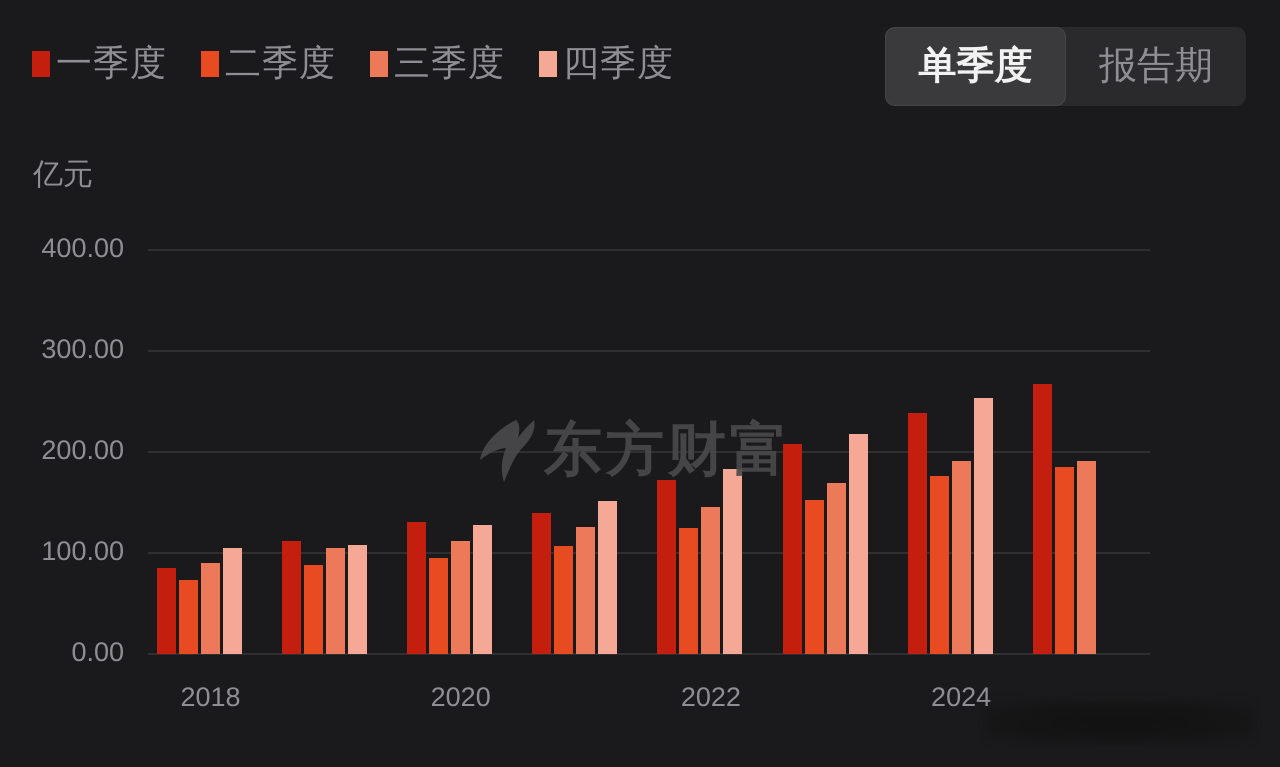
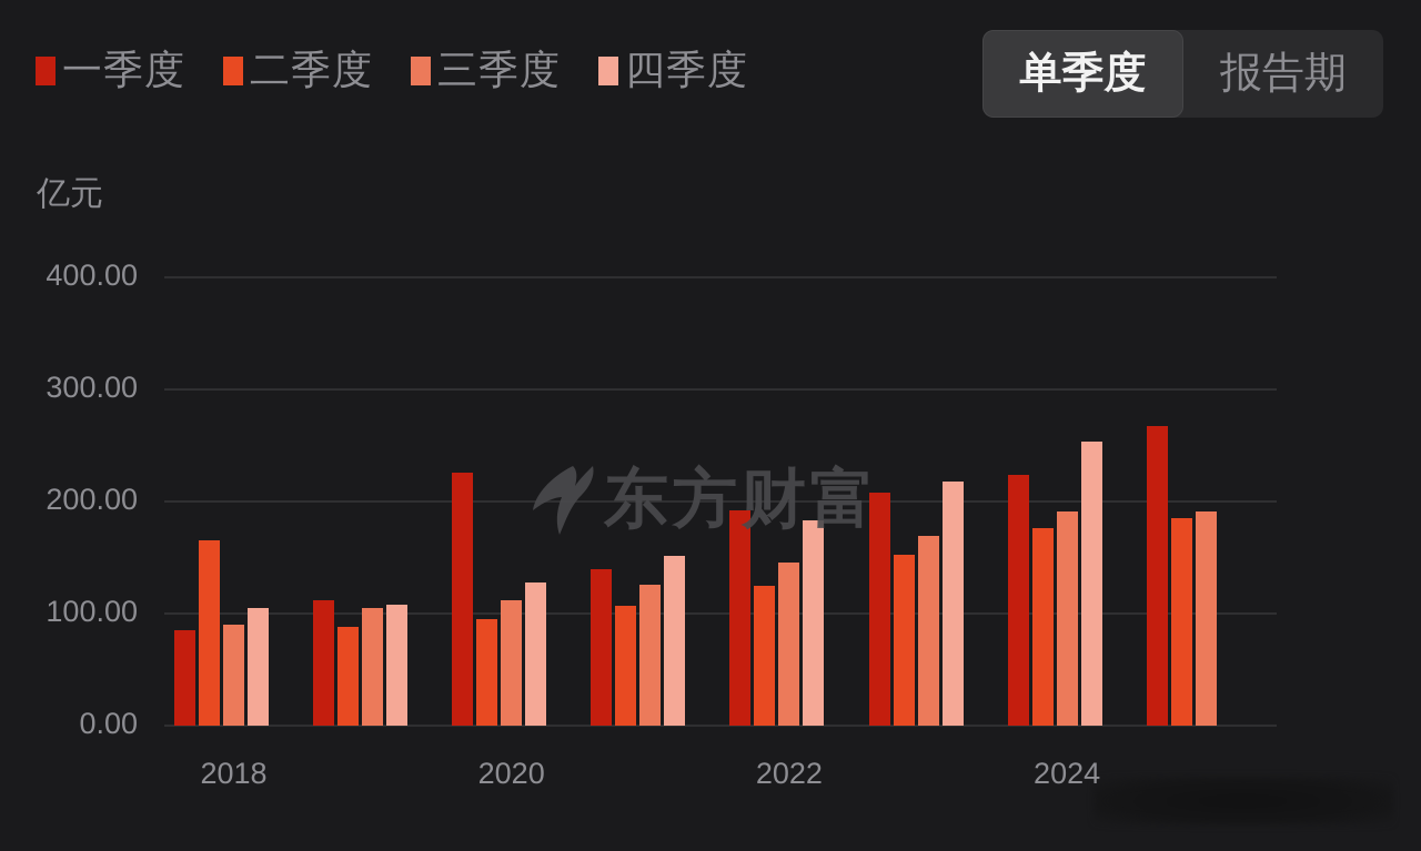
二季度/2018: 73 -> 165
一季度/2020: 131 -> 226
一季度/2022: 172 -> 192
一季度/2024: 239 -> 224
